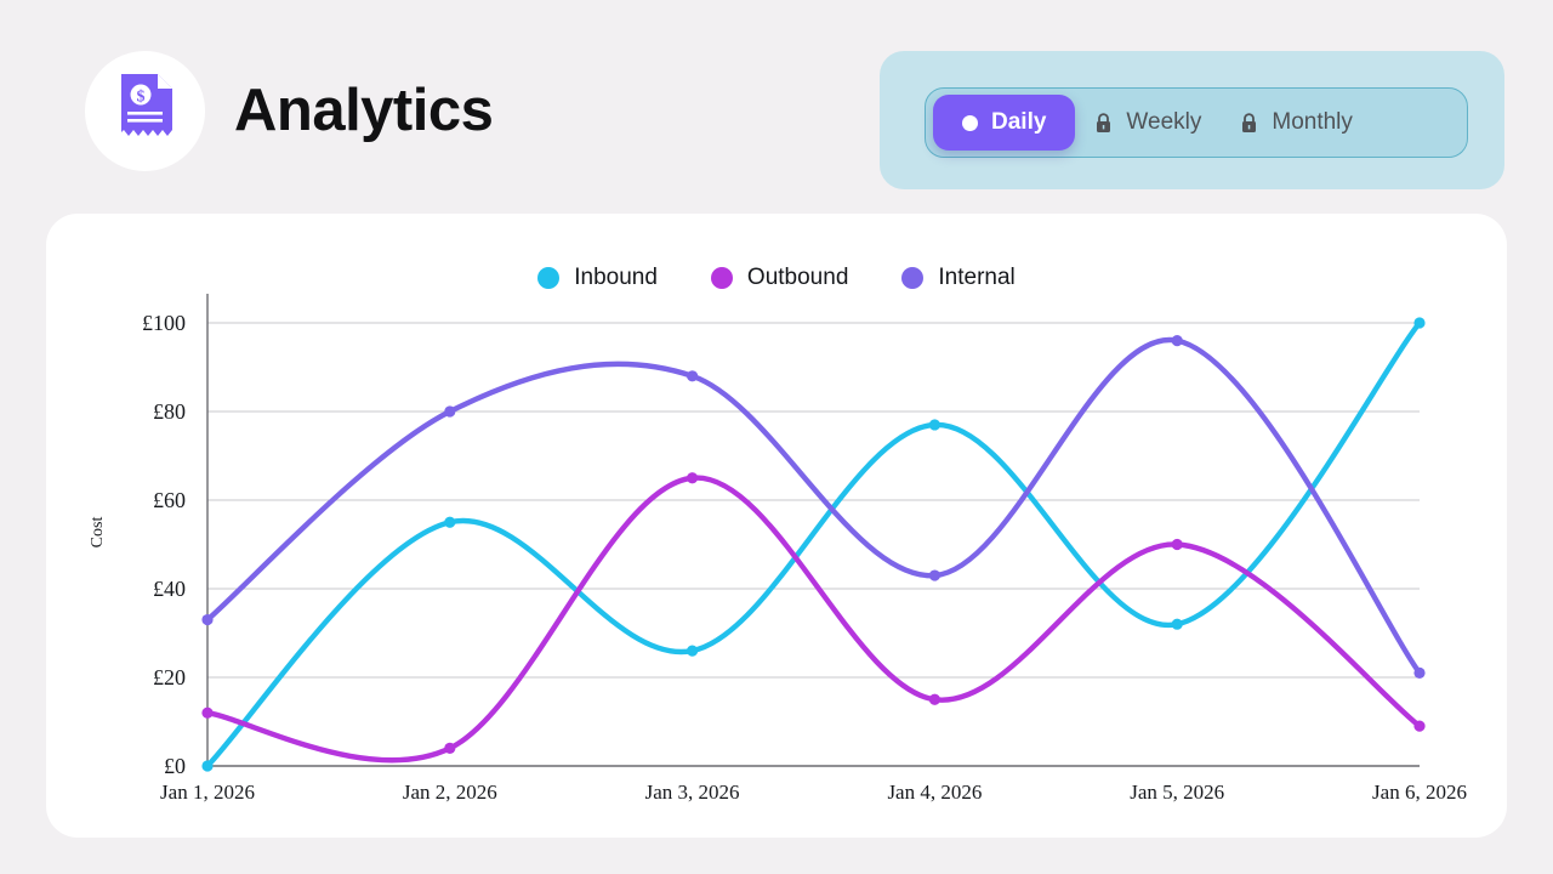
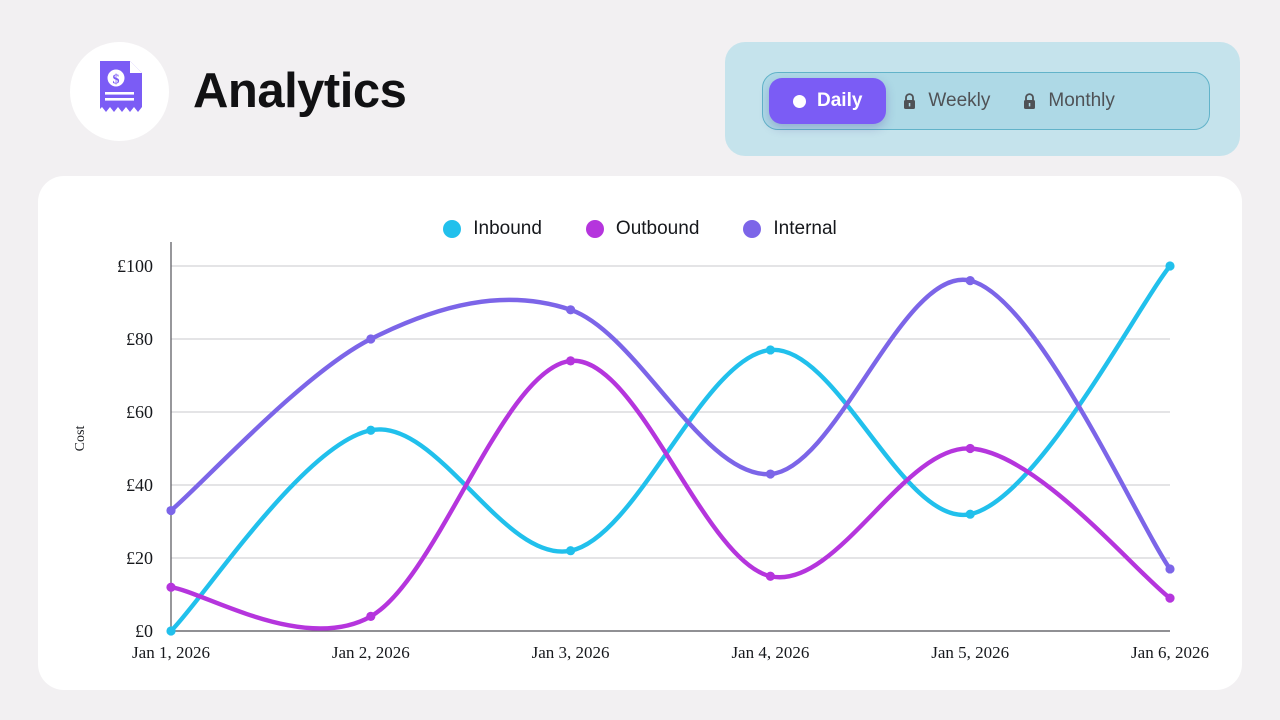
Inbound/Jan 3, 2026: £26 -> £22
Outbound/Jan 3, 2026: £65 -> £74
Internal/Jan 6, 2026: £21 -> £17
